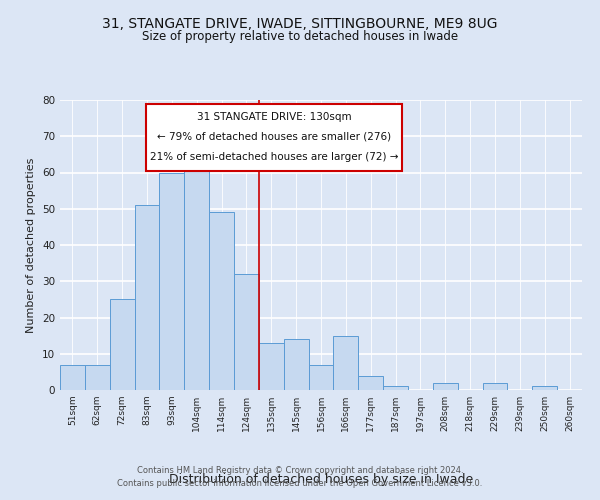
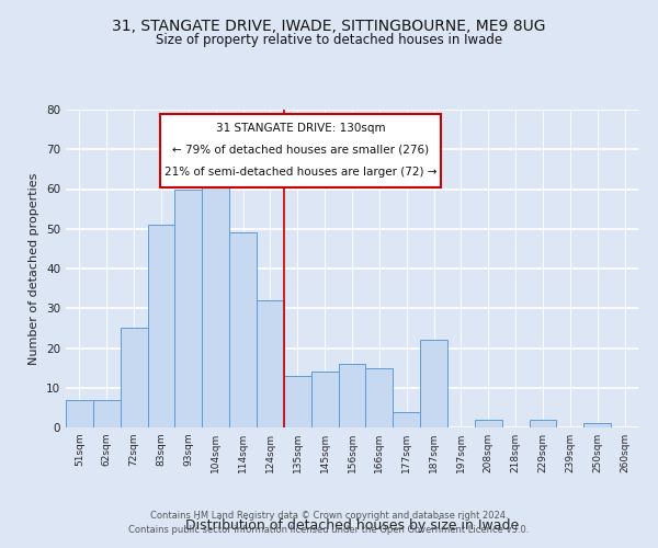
156sqm: 7 -> 16
187sqm: 1 -> 22
